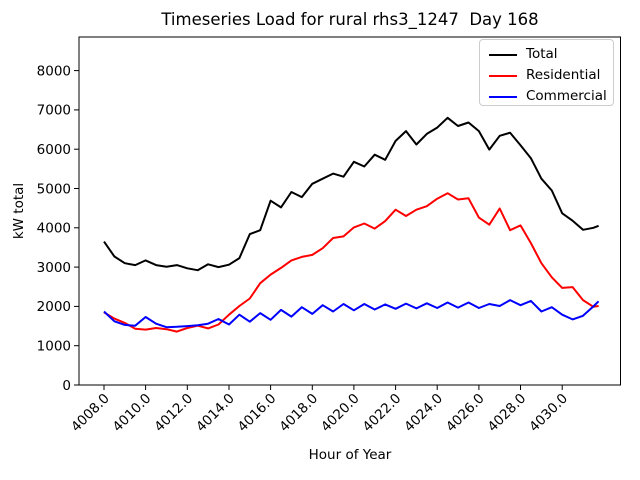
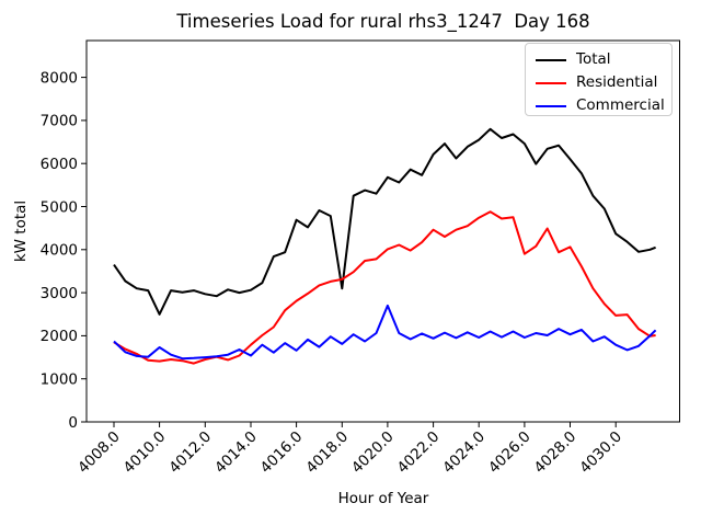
Total/4010.0: 3200 -> 2500
Total/4018.0: 5100 -> 3100
Commercial/4020.0: 1900 -> 2700
Residential/4026.0: 4300 -> 3900
